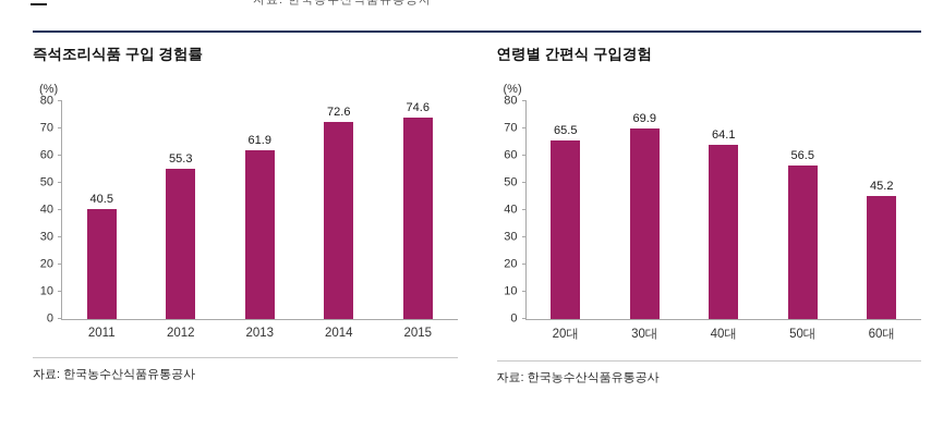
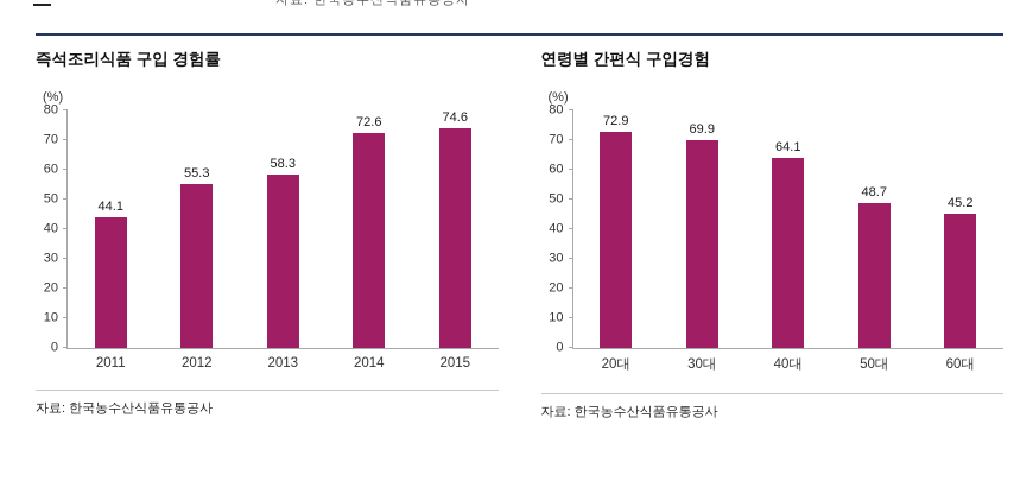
즉석조리식품 구입 경험률/2011: 40.5 -> 44.1
즉석조리식품 구입 경험률/2013: 61.9 -> 58.3
연령별 간편식 구입경험/20대: 65.5 -> 72.9
연령별 간편식 구입경험/50대: 56.5 -> 48.7
